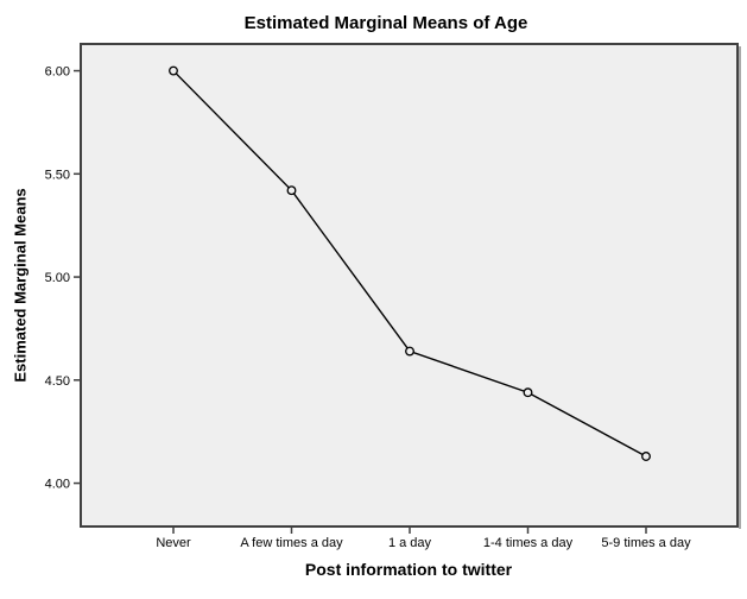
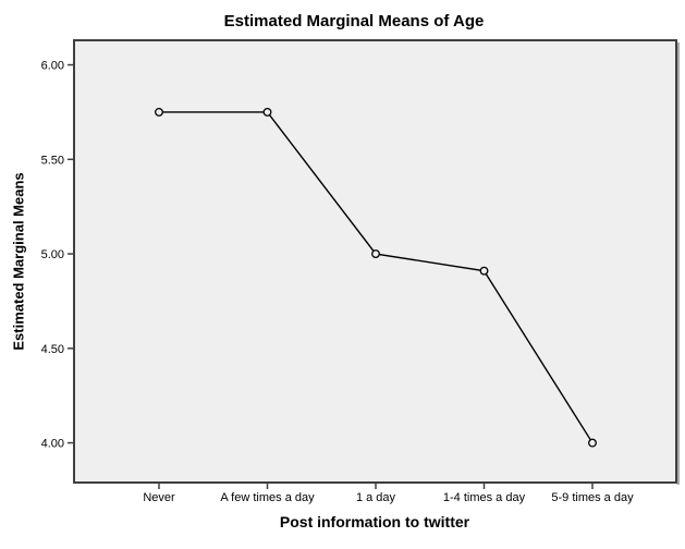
Never: 6.00 -> 5.75
A few times a day: 5.42 -> 5.75
1 a day: 4.64 -> 5.00
1-4 times a day: 4.44 -> 4.91
5-9 times a day: 4.13 -> 4.00
